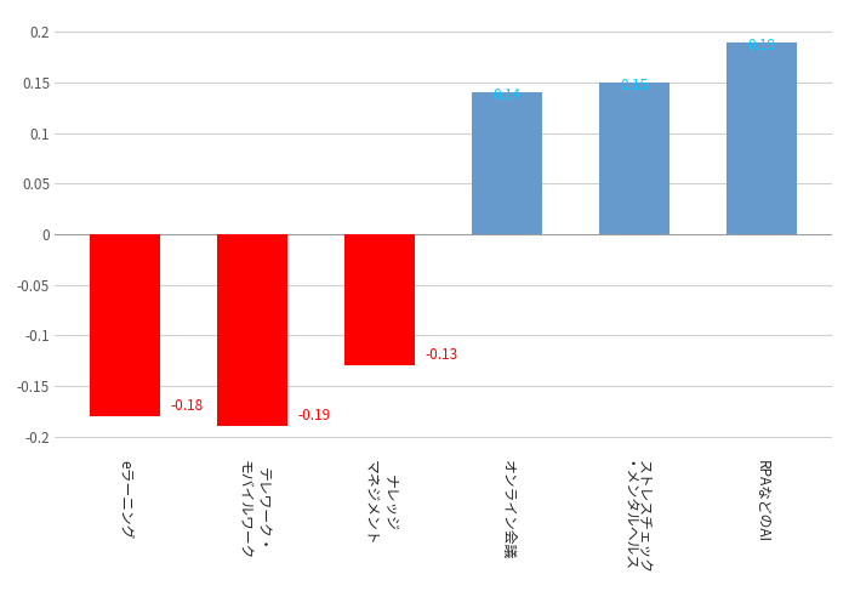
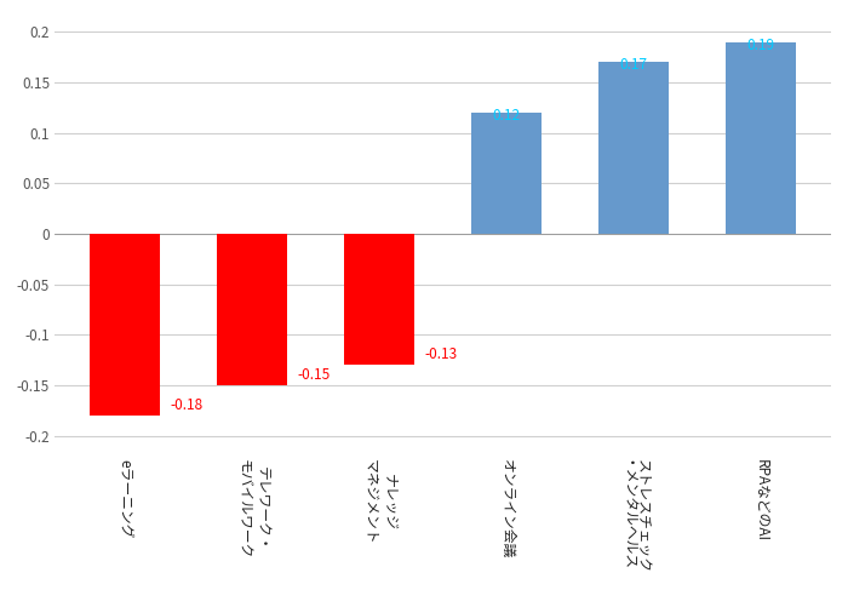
テレワーク・ モバイルワーク: -0.19 -> -0.15
オンライン会議: 0.14 -> 0.12
ストレスチェック ・メンタルヘルス: 0.15 -> 0.17
